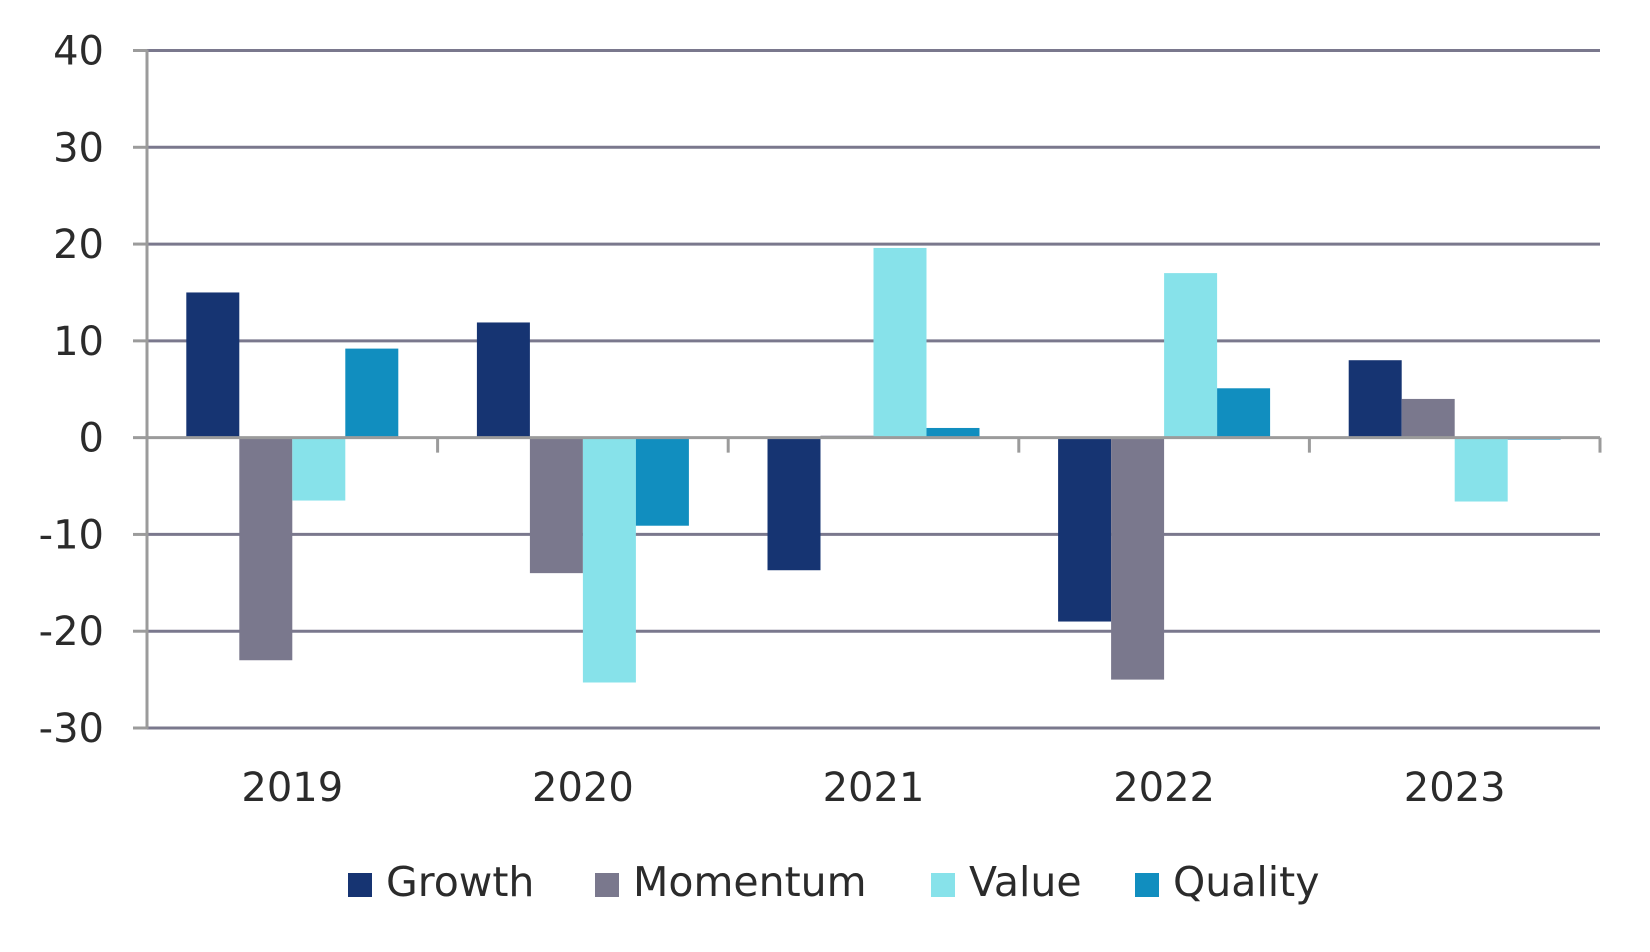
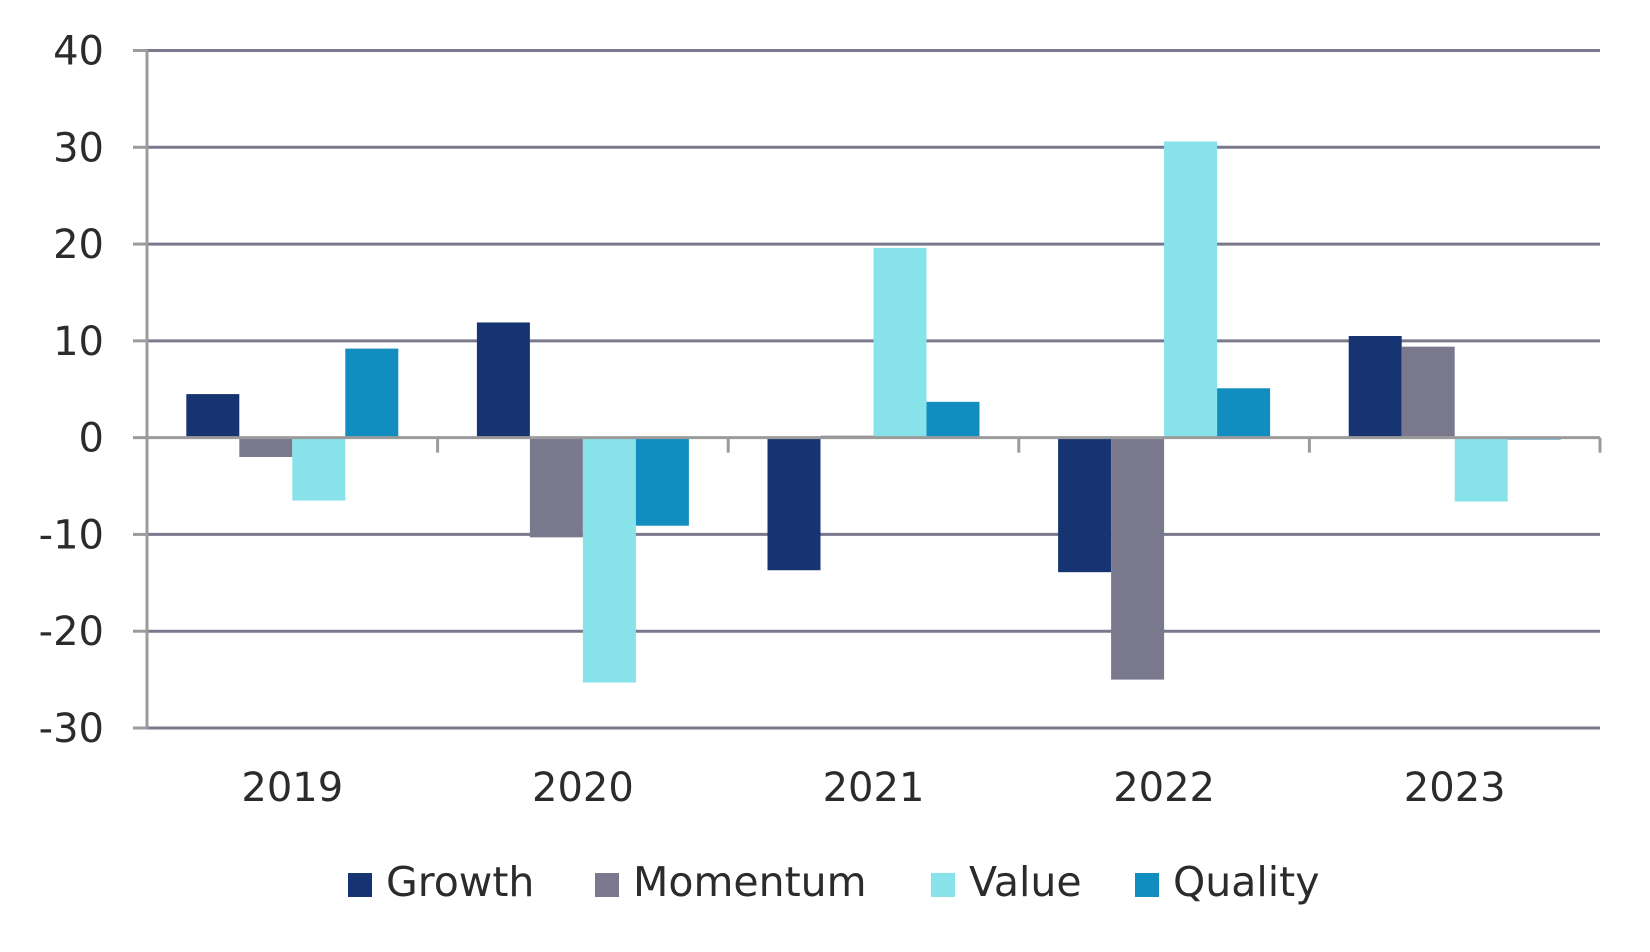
Growth/2019: 15 -> 4
Momentum/2019: -23 -> -2
Momentum/2020: -14 -> -10
Quality/2021: 1 -> 4
Growth/2022: -19 -> -14
Value/2022: 17 -> 31
Growth/2023: 8 -> 10
Momentum/2023: 4 -> 9
